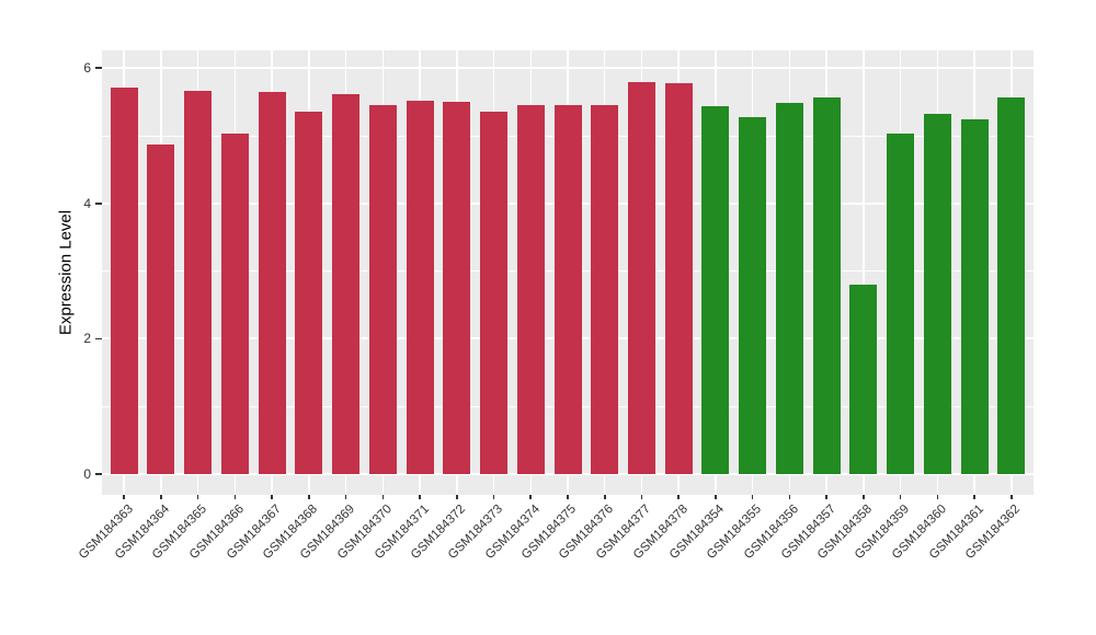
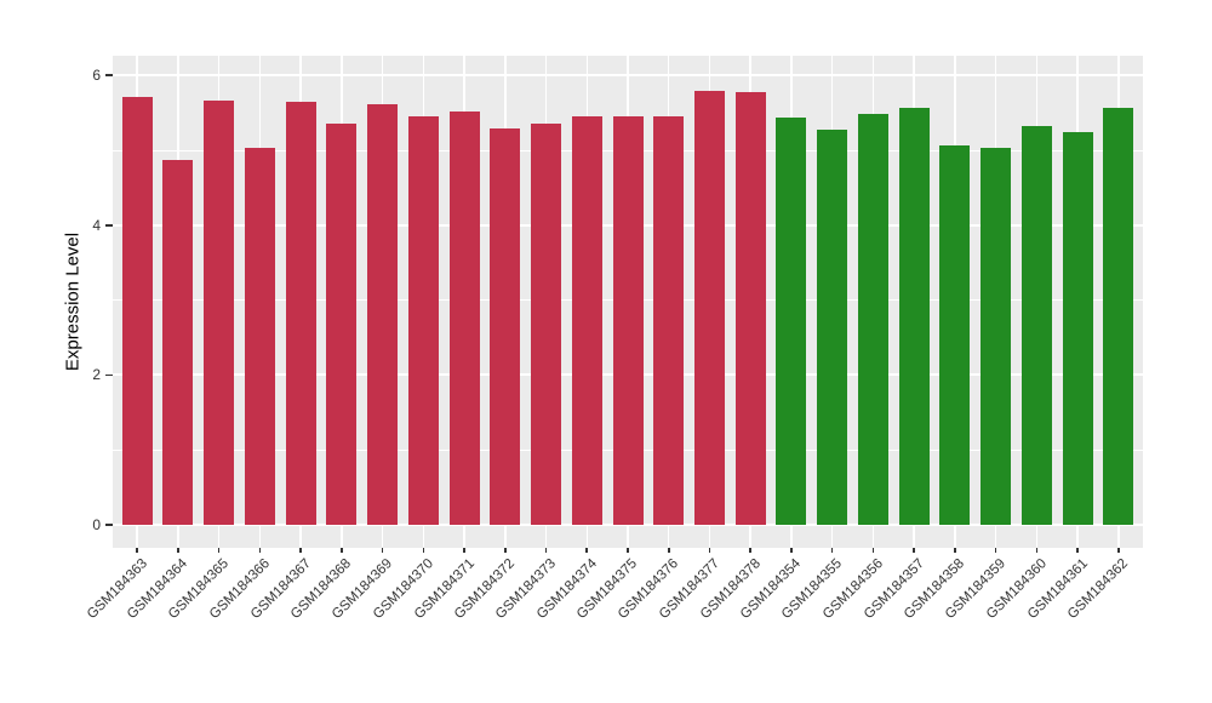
GSM184372: 5.5 -> 5.3
GSM184358: 2.8 -> 5.1
